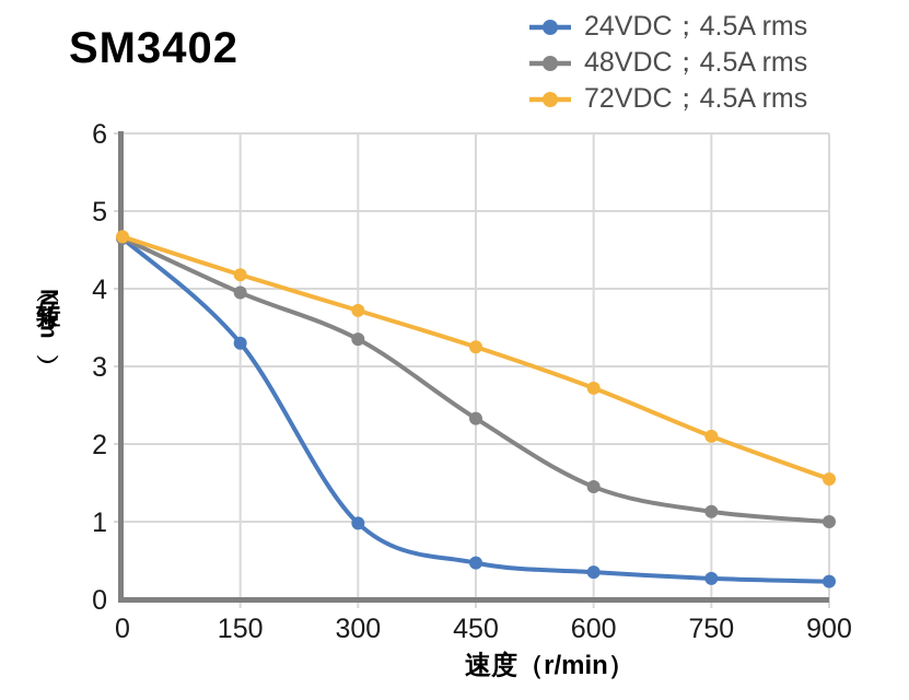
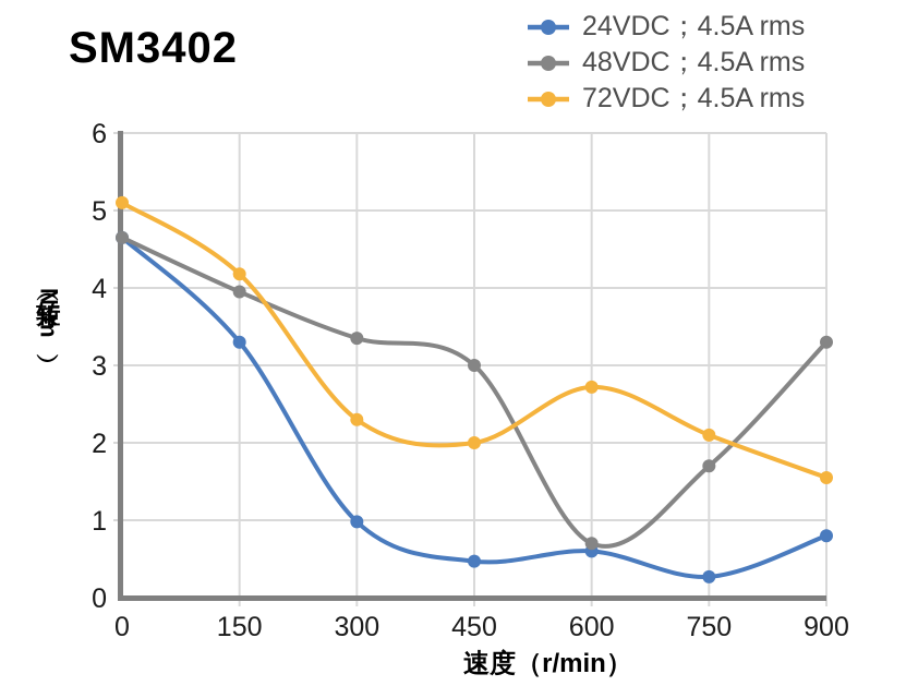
72VDC；4.5A rms/0: 4.7 -> 5.1
72VDC；4.5A rms/300: 3.7 -> 2.3
48VDC；4.5A rms/450: 2.3 -> 3.0
72VDC；4.5A rms/450: 3.2 -> 2.0
24VDC；4.5A rms/600: 0.3 -> 0.6
48VDC；4.5A rms/600: 1.4 -> 0.7
48VDC；4.5A rms/750: 1.1 -> 1.7
24VDC；4.5A rms/900: 0.2 -> 0.8
48VDC；4.5A rms/900: 1.0 -> 3.3
